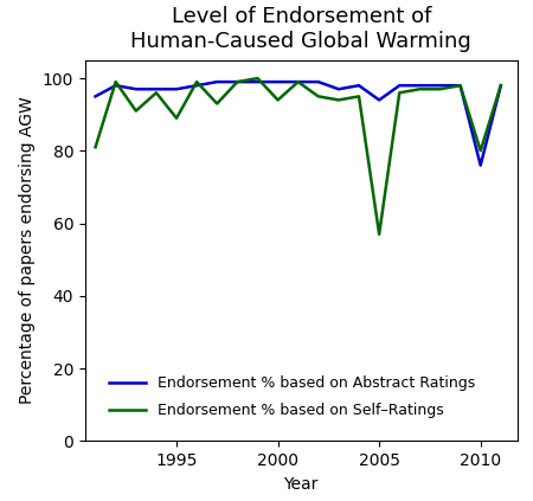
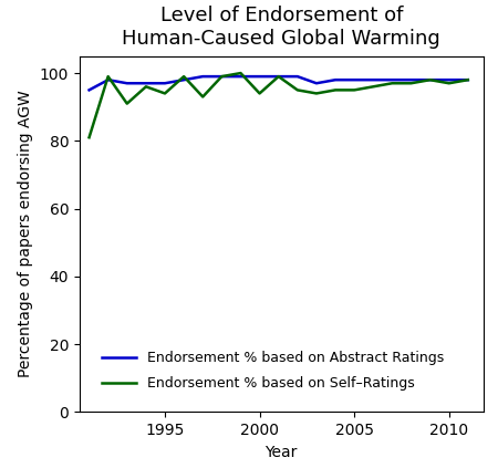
Endorsement % based on Self–Ratings/1995: 89 -> 94
Endorsement % based on Abstract Ratings/2005: 94 -> 98
Endorsement % based on Self–Ratings/2005: 57 -> 95
Endorsement % based on Abstract Ratings/2010: 76 -> 98
Endorsement % based on Self–Ratings/2010: 80 -> 97
